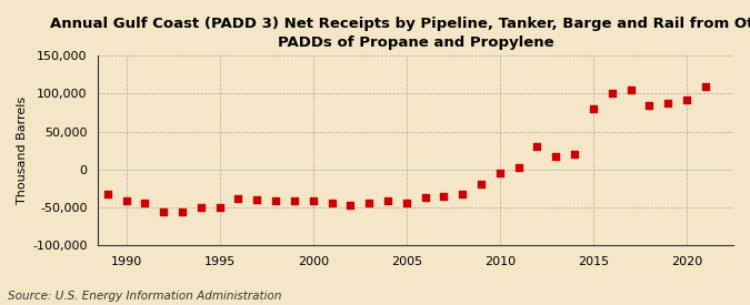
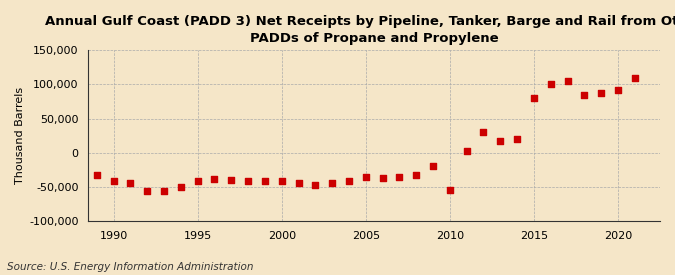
1995: -50,000 -> -42,000
2005: -44,000 -> -36,000
2010: -5,000 -> -54,000
